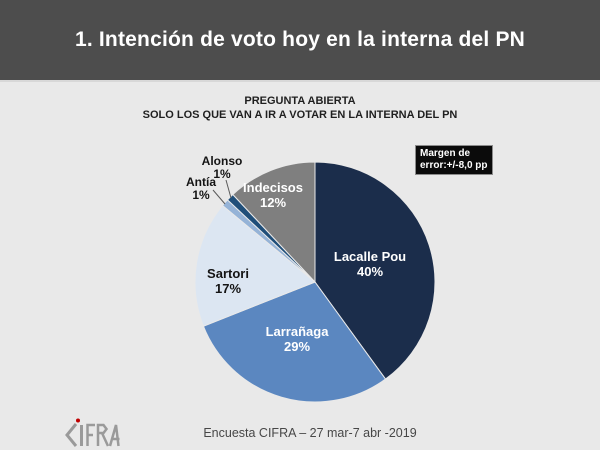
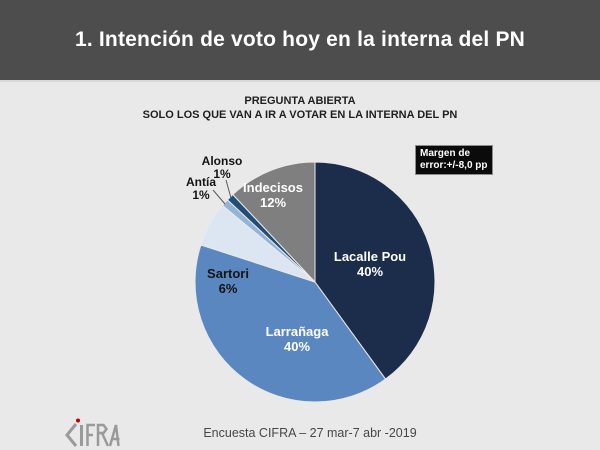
Larrañaga: 29% -> 40%
Sartori: 17% -> 6%
